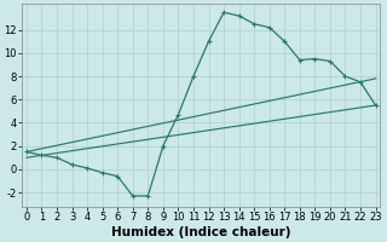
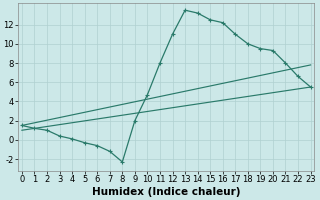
7: -2.3 -> -1.2
18: 9.4 -> 10.0
22: 7.5 -> 6.6
